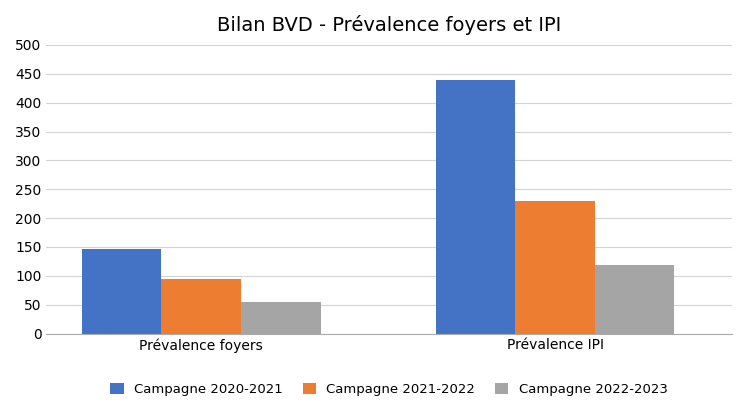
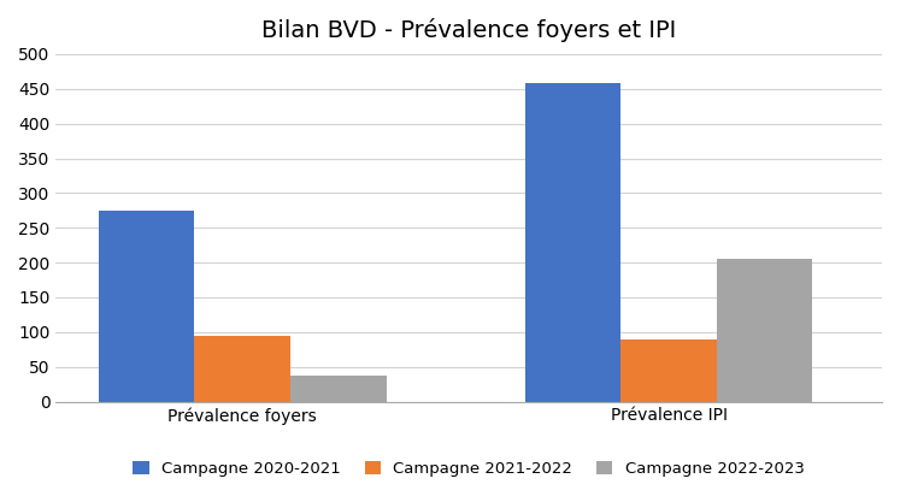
Campagne 2020-2021/Prévalence foyers: 147 -> 274
Campagne 2022-2023/Prévalence foyers: 55 -> 38
Campagne 2020-2021/Prévalence IPI: 440 -> 458
Campagne 2021-2022/Prévalence IPI: 229 -> 90
Campagne 2022-2023/Prévalence IPI: 118 -> 206
